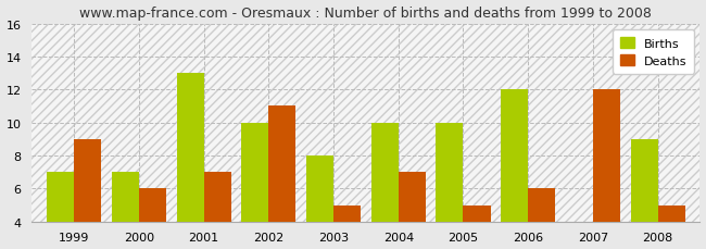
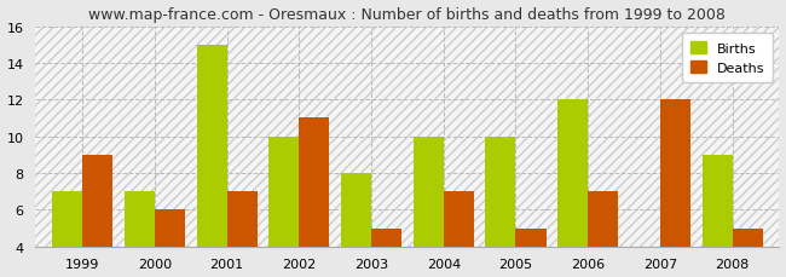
Births/2001: 13 -> 15
Deaths/2006: 6 -> 7
